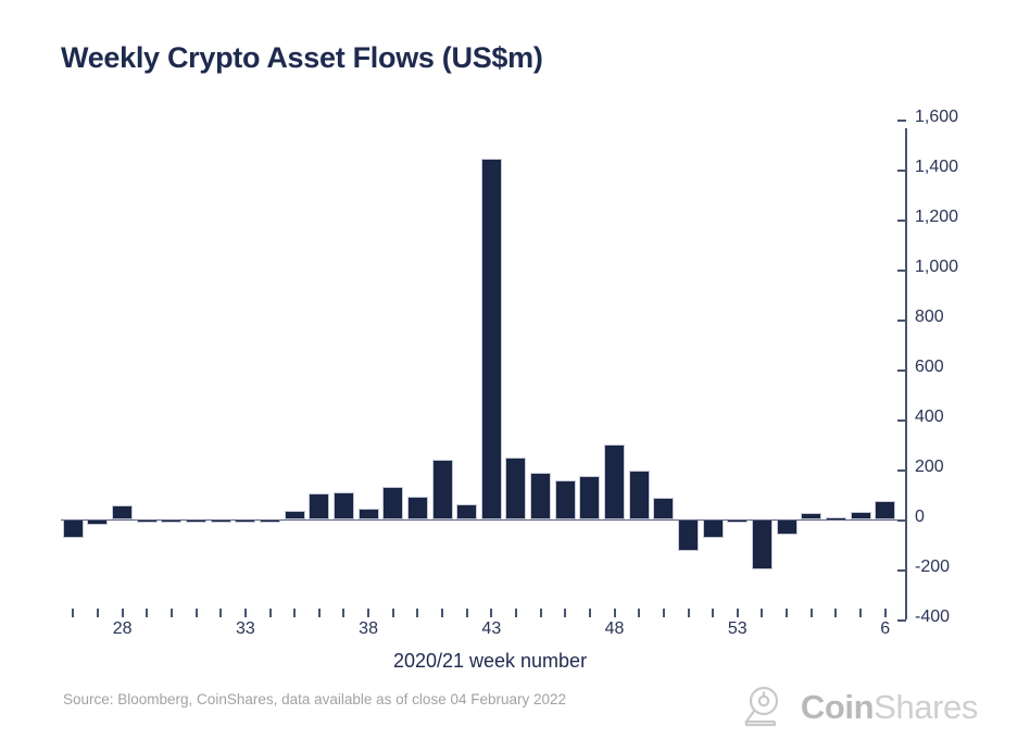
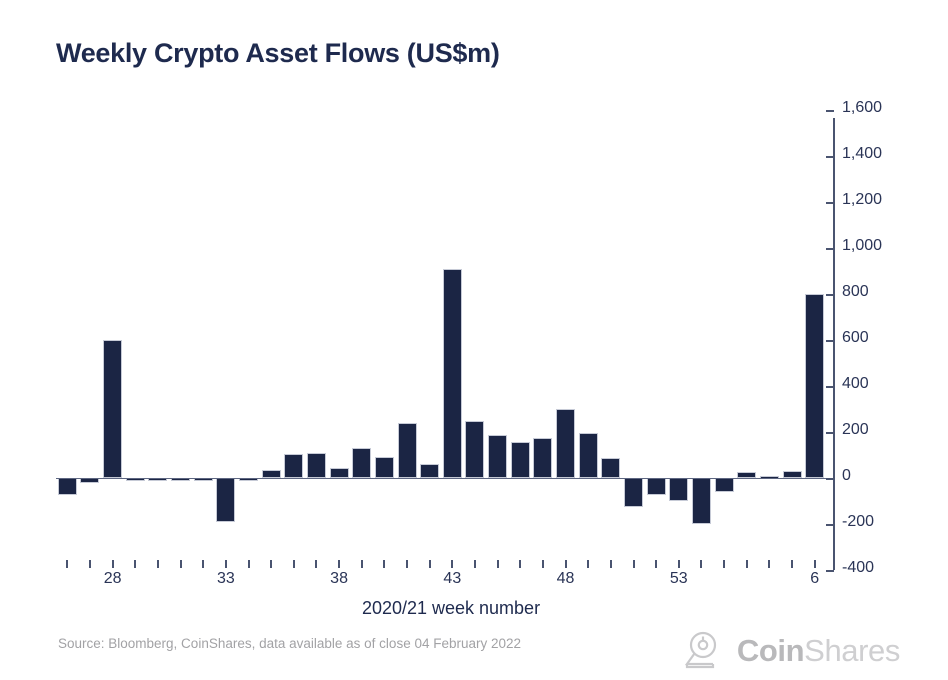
28: 60 -> 600
33: -20 -> -190
43: 1440 -> 910
53: -20 -> -100
6: 80 -> 800
